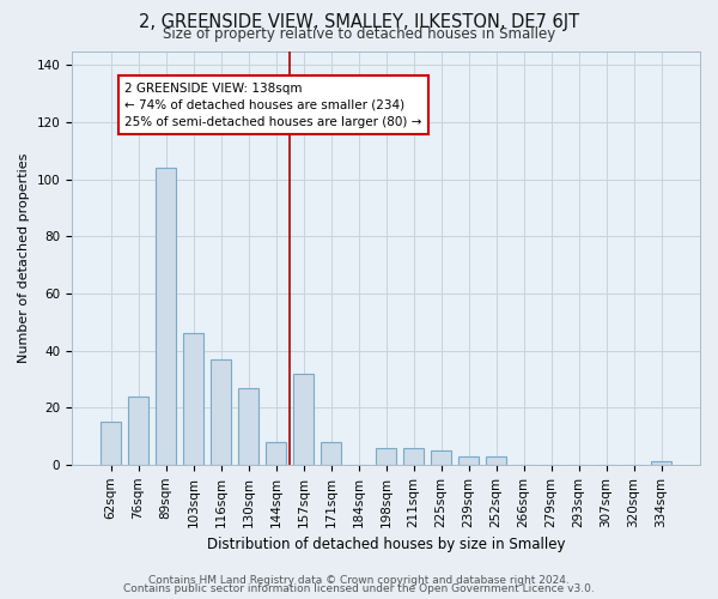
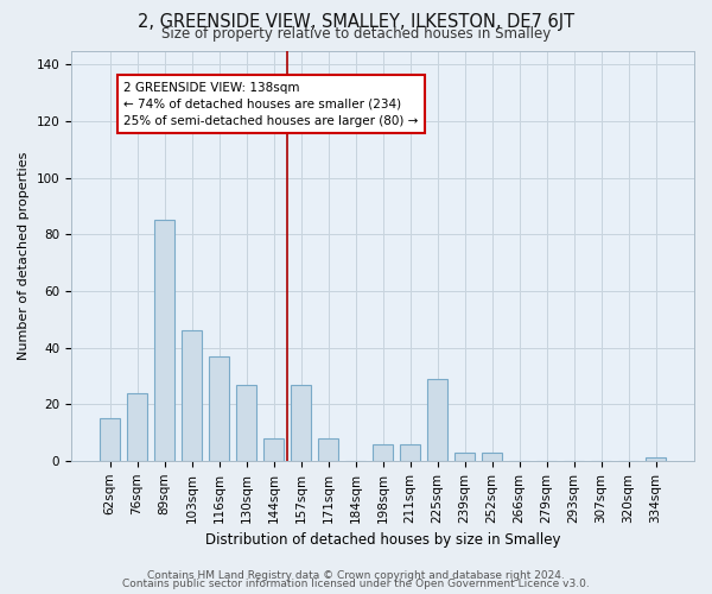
89sqm: 104 -> 85
157sqm: 32 -> 27
225sqm: 5 -> 29
